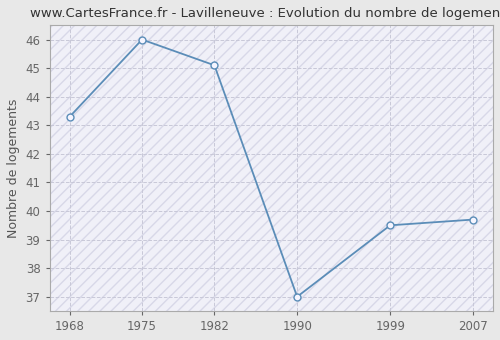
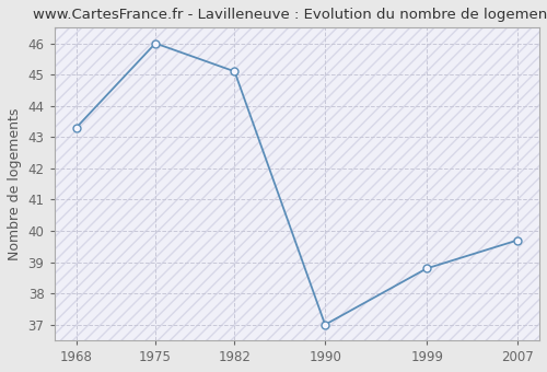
1999: 39.5 -> 38.8
